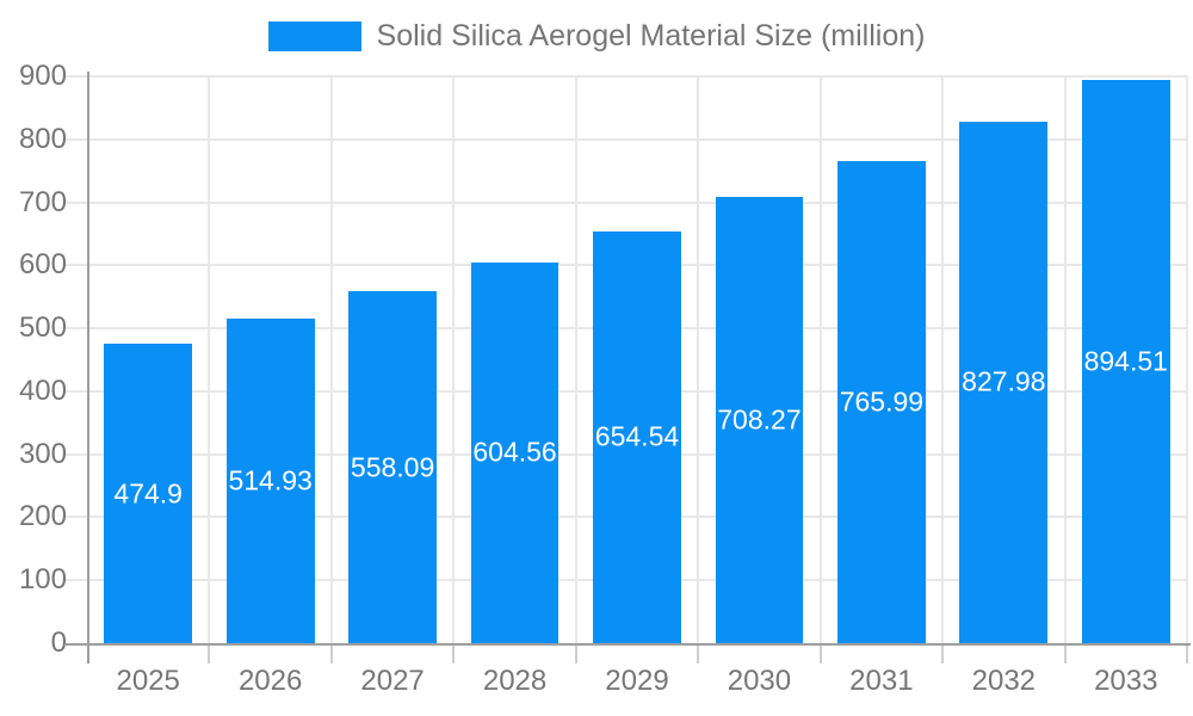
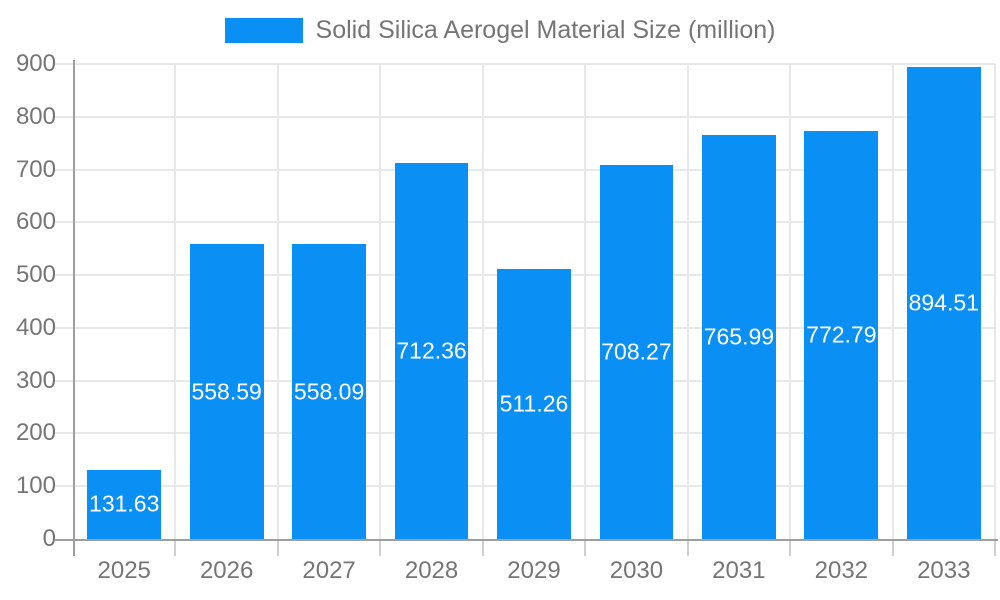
2025: 474.9 -> 131.63
2026: 514.93 -> 558.59
2028: 604.56 -> 712.36
2029: 654.54 -> 511.26
2032: 827.98 -> 772.79
